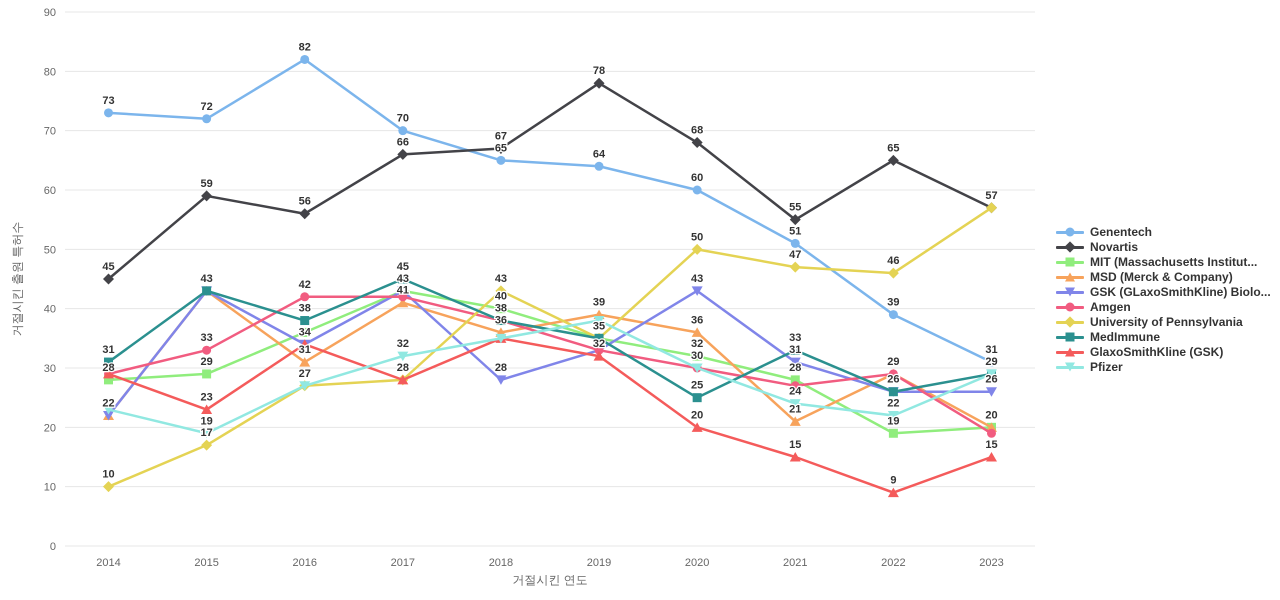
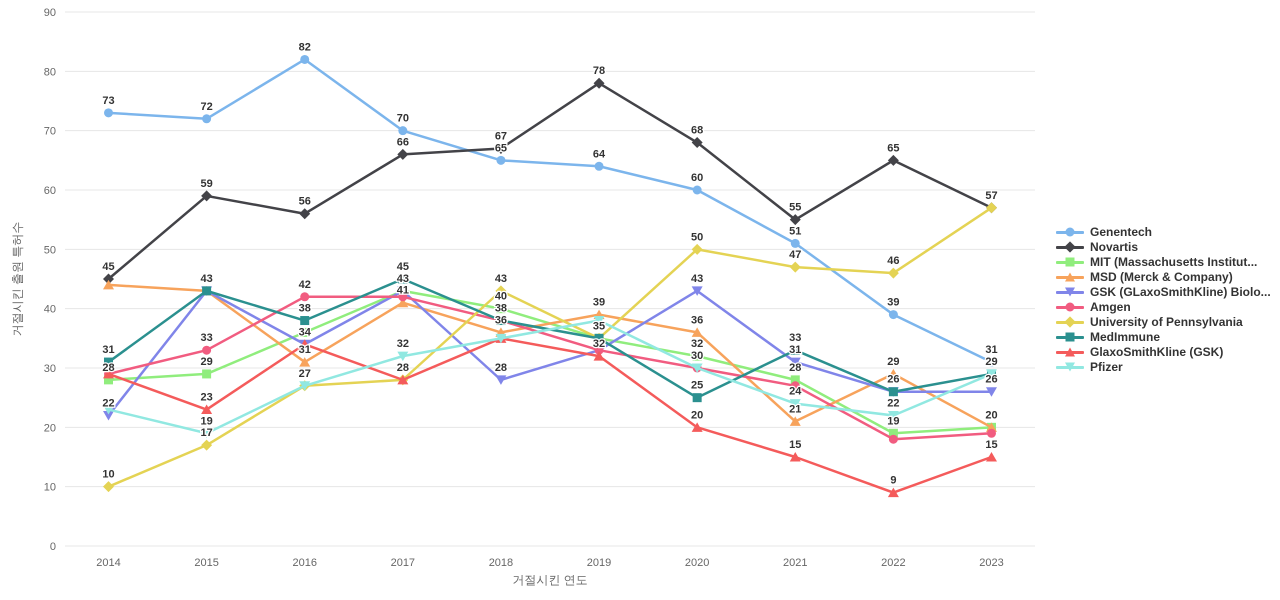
MSD (Merck & Company)/2014: 22 -> 44
Amgen/2022: 29 -> 18
